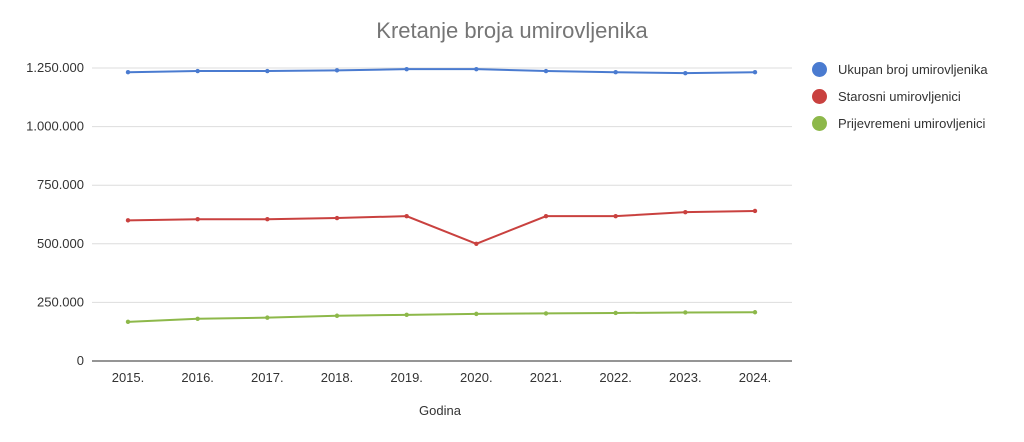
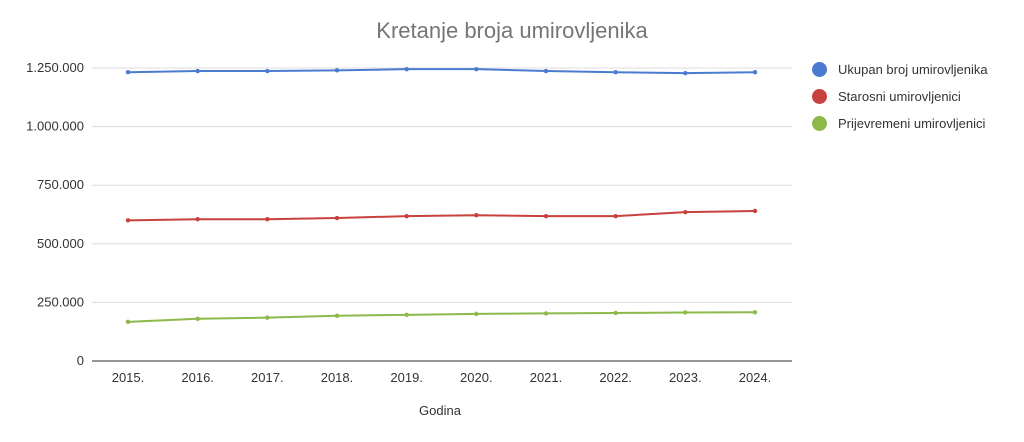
Starosni umirovljenici/2020.: 500000 -> 620000
